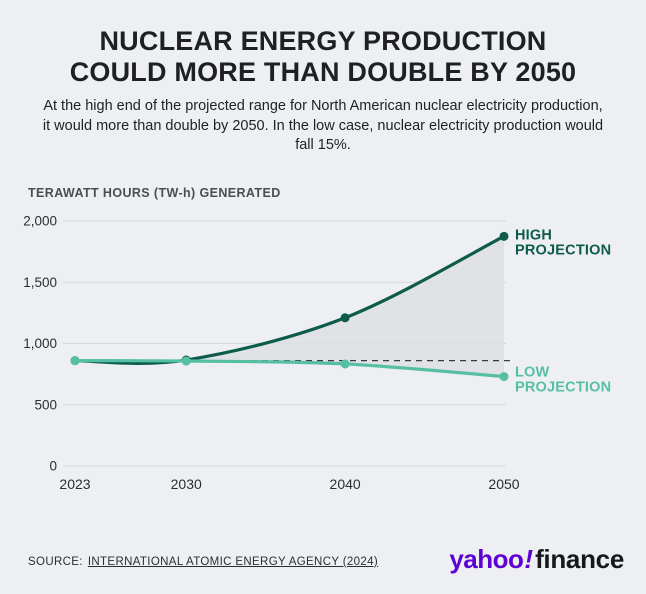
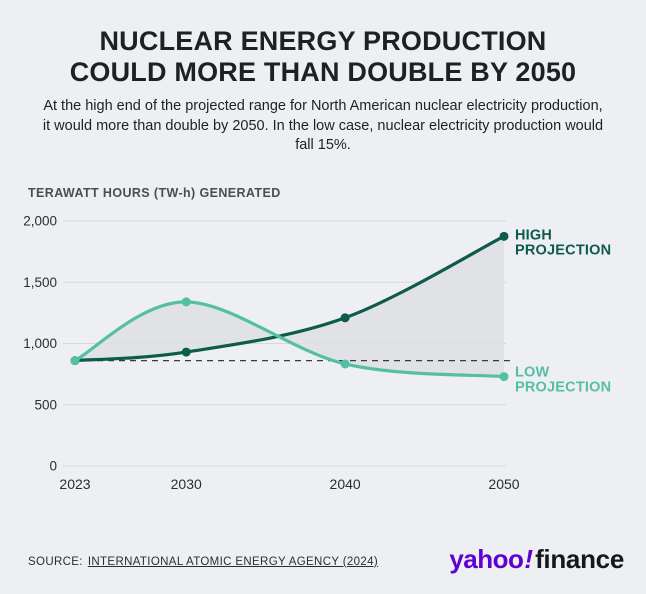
HIGH PROJECTION/2030: 860 -> 930
LOW PROJECTION/2030: 860 -> 1340
